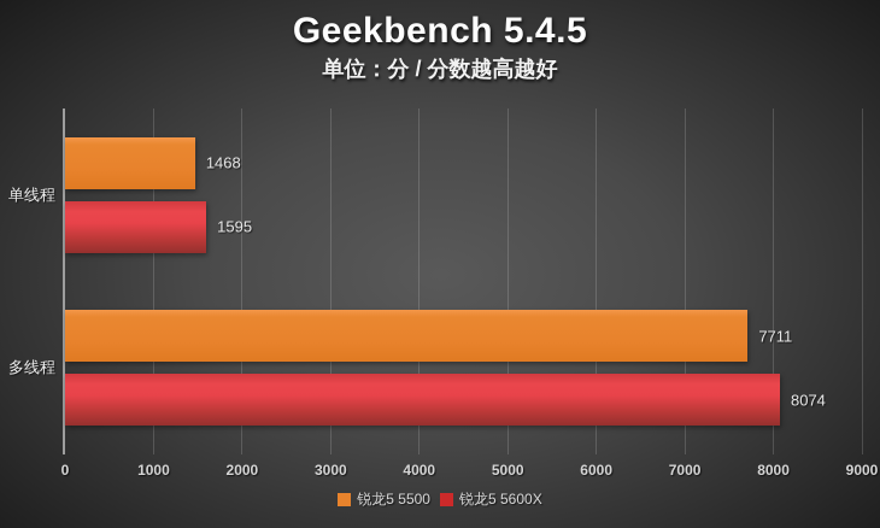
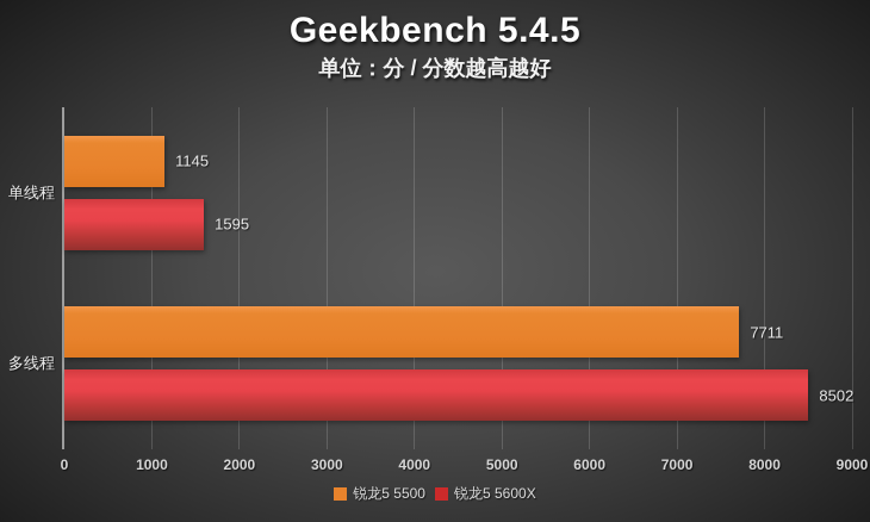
锐龙5 5500/单线程: 1468 -> 1145
锐龙5 5600X/多线程: 8074 -> 8502
